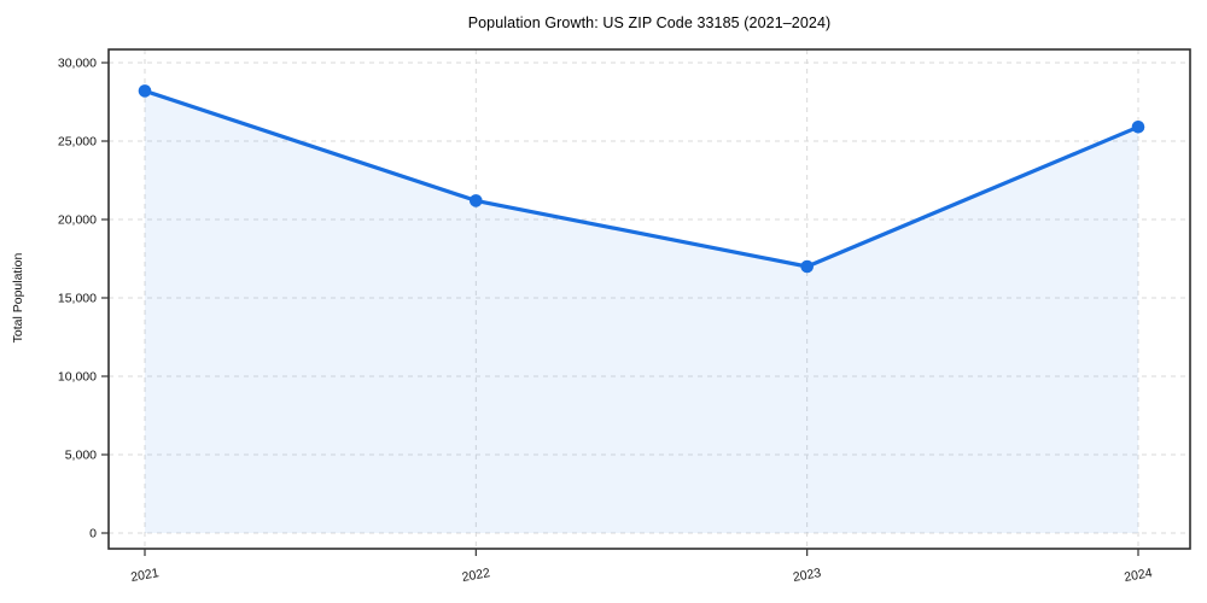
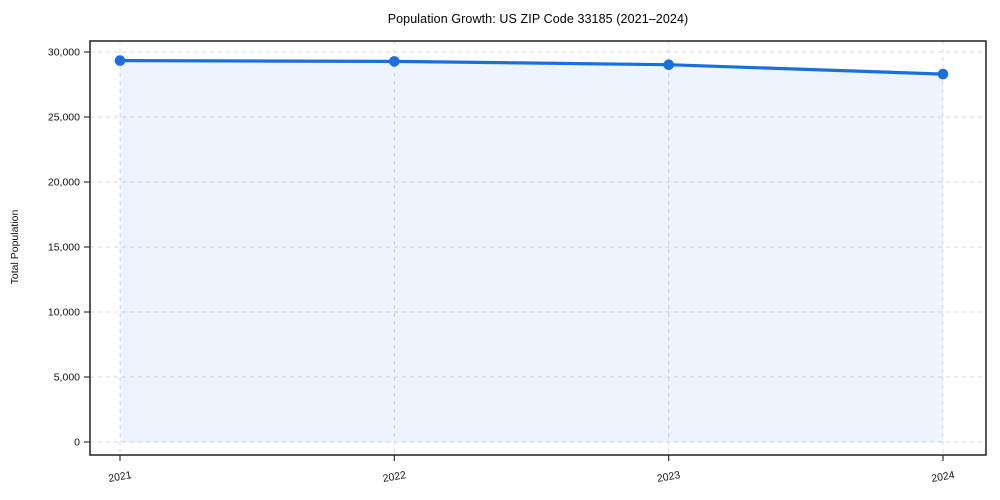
2021: 28200 -> 29300
2022: 21200 -> 29300
2023: 17000 -> 29000
2024: 25900 -> 28300
